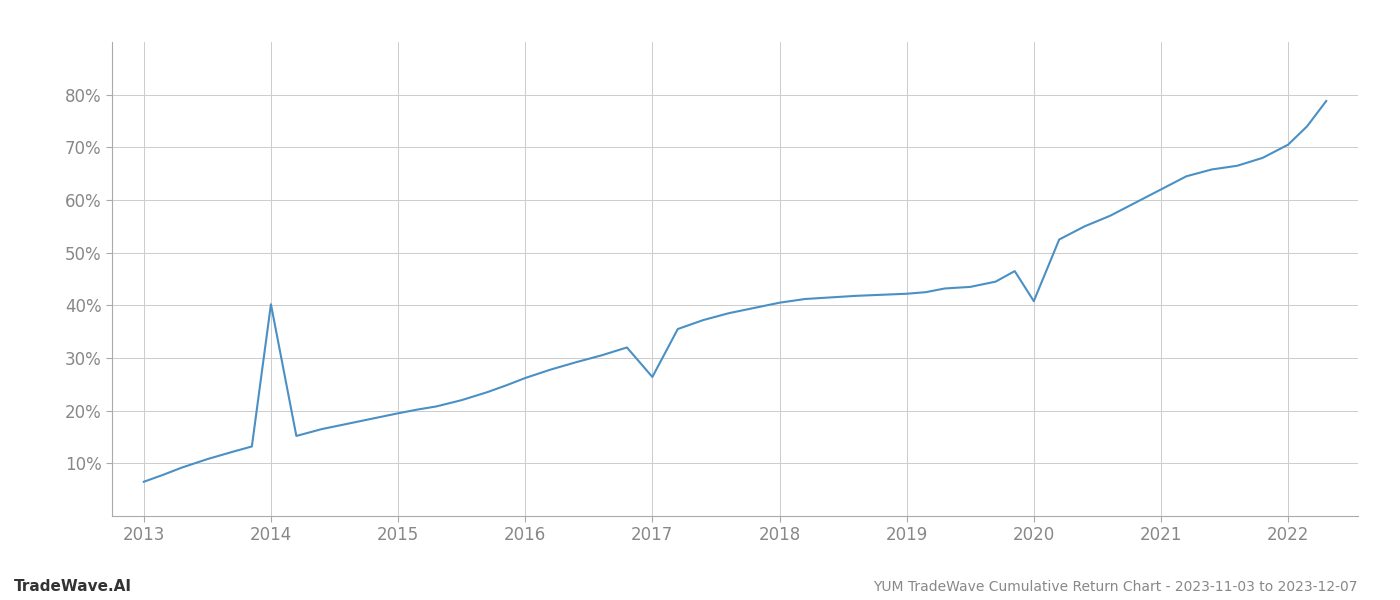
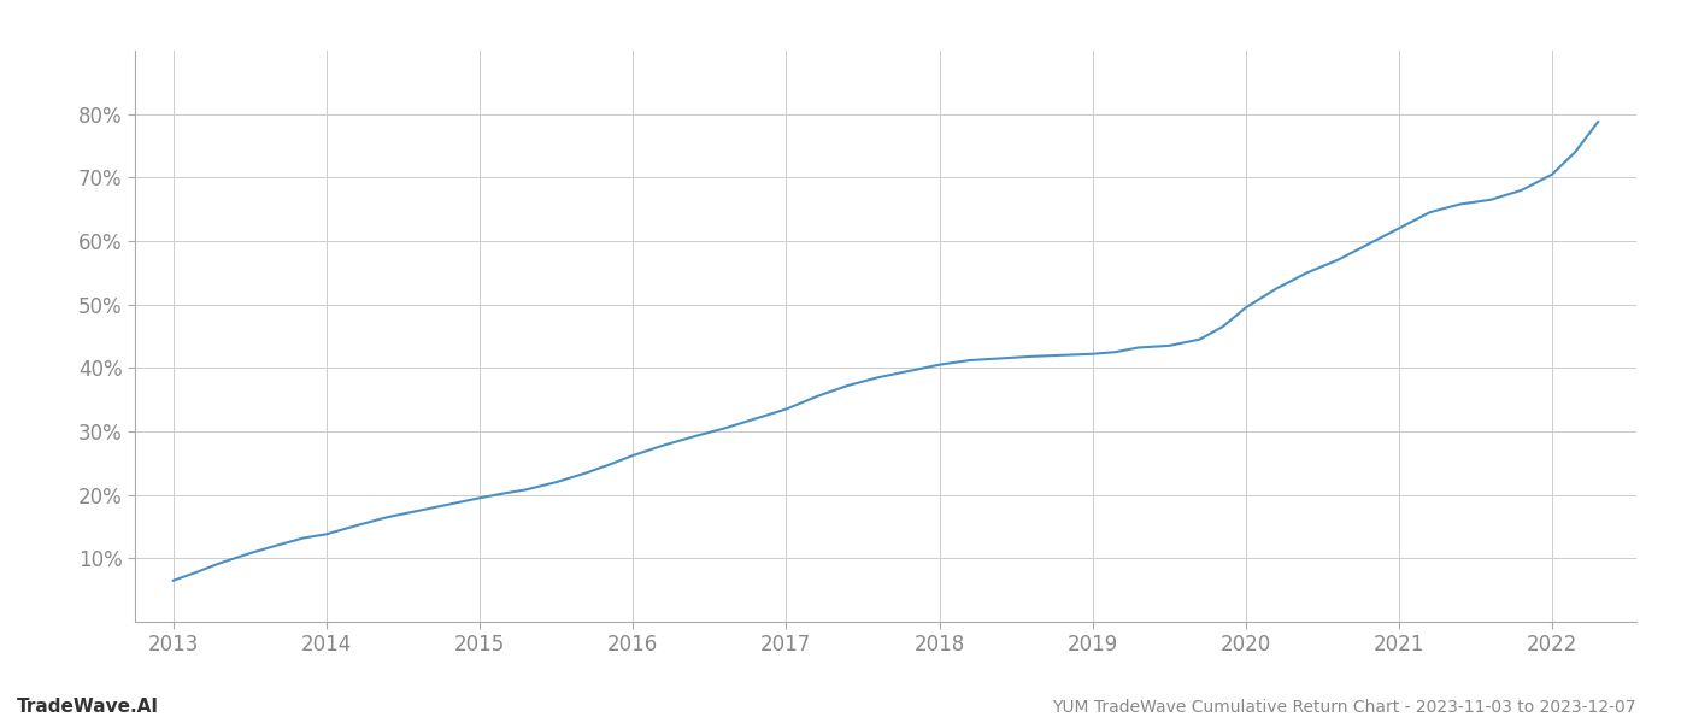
2014: 40.2% -> 13.8%
2017: 26.4% -> 33.5%
2020: 40.8% -> 49.5%
